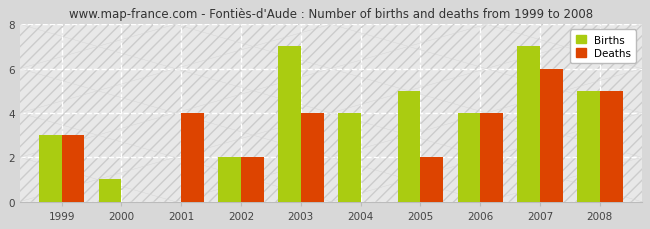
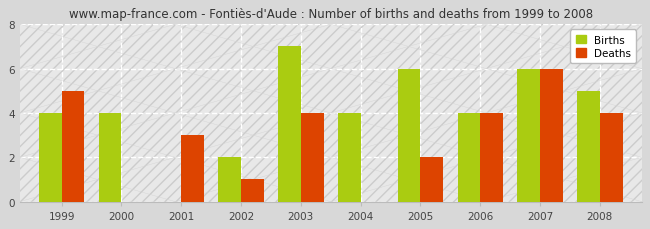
Births/1999: 3 -> 4
Deaths/1999: 3 -> 5
Births/2000: 1 -> 4
Deaths/2001: 4 -> 3
Deaths/2002: 2 -> 1
Births/2005: 5 -> 6
Births/2007: 7 -> 6
Deaths/2008: 5 -> 4
